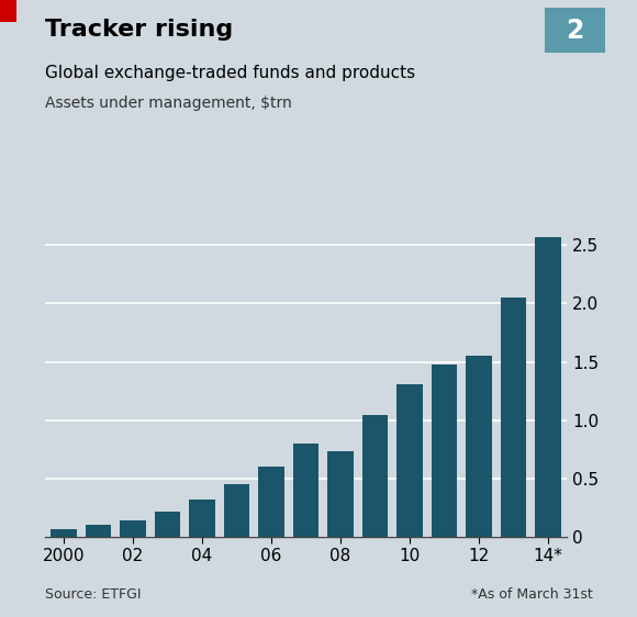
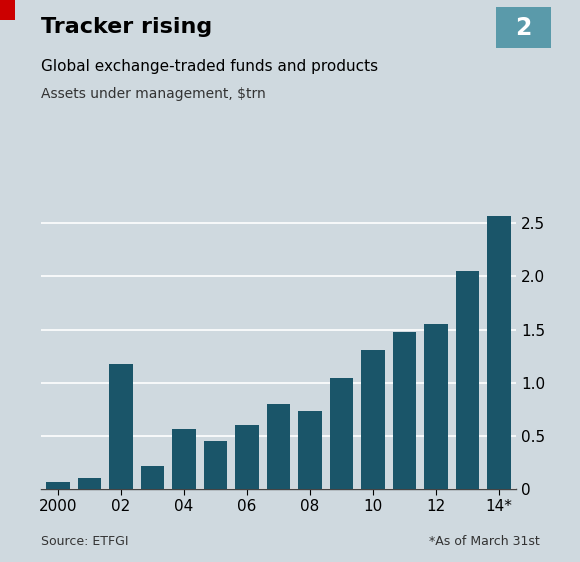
02: 0.14 -> 1.18
04: 0.32 -> 0.56
